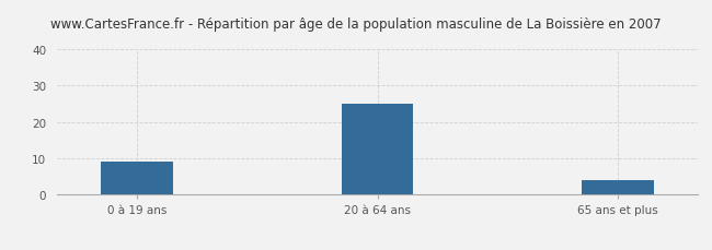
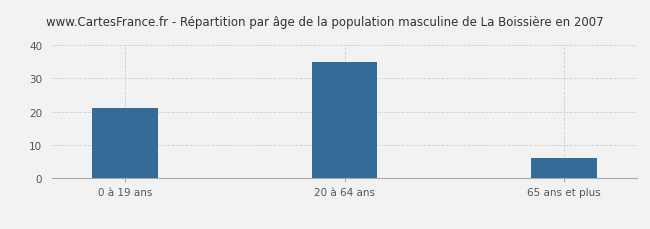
0 à 19 ans: 9 -> 21
20 à 64 ans: 25 -> 35
65 ans et plus: 4 -> 6
